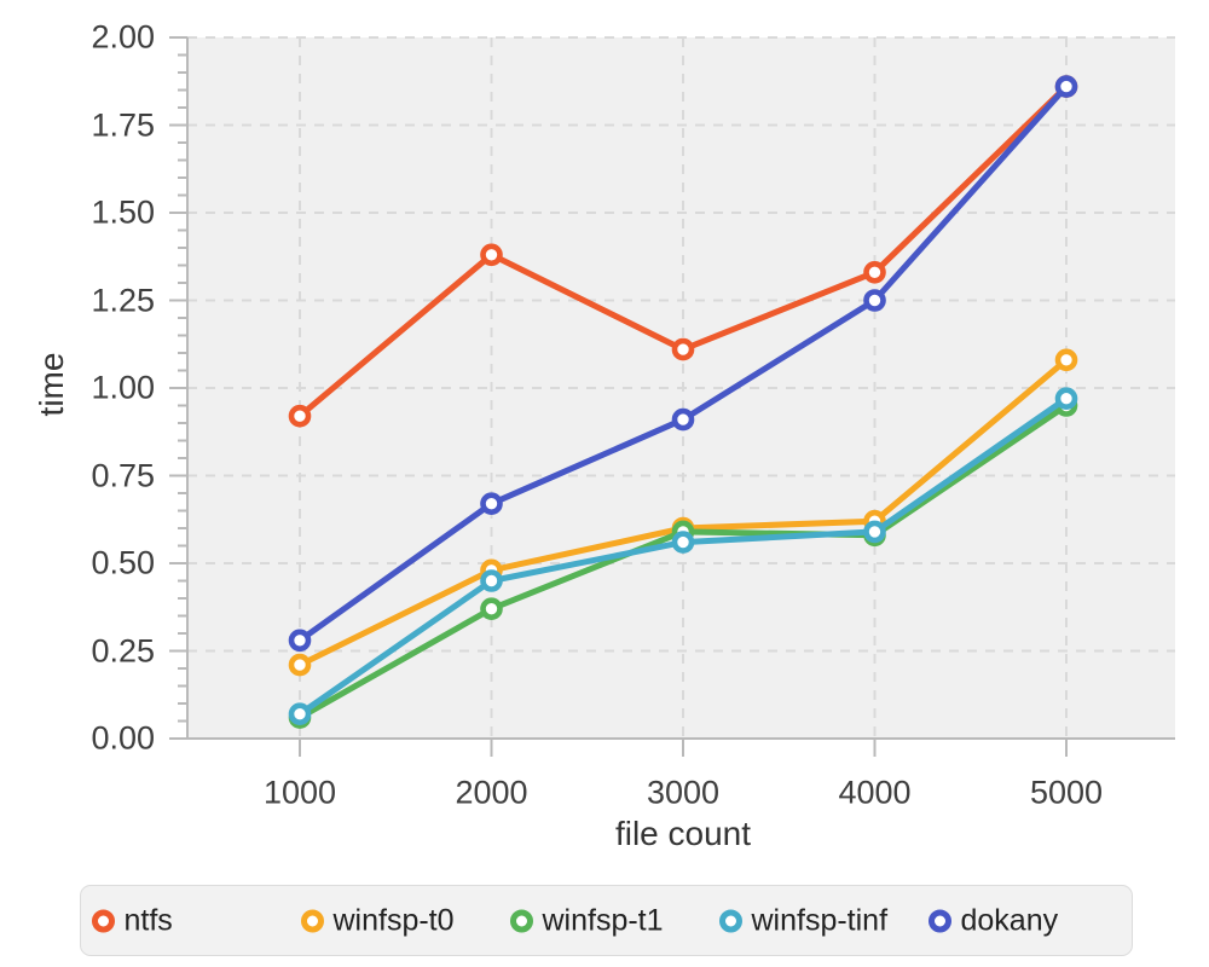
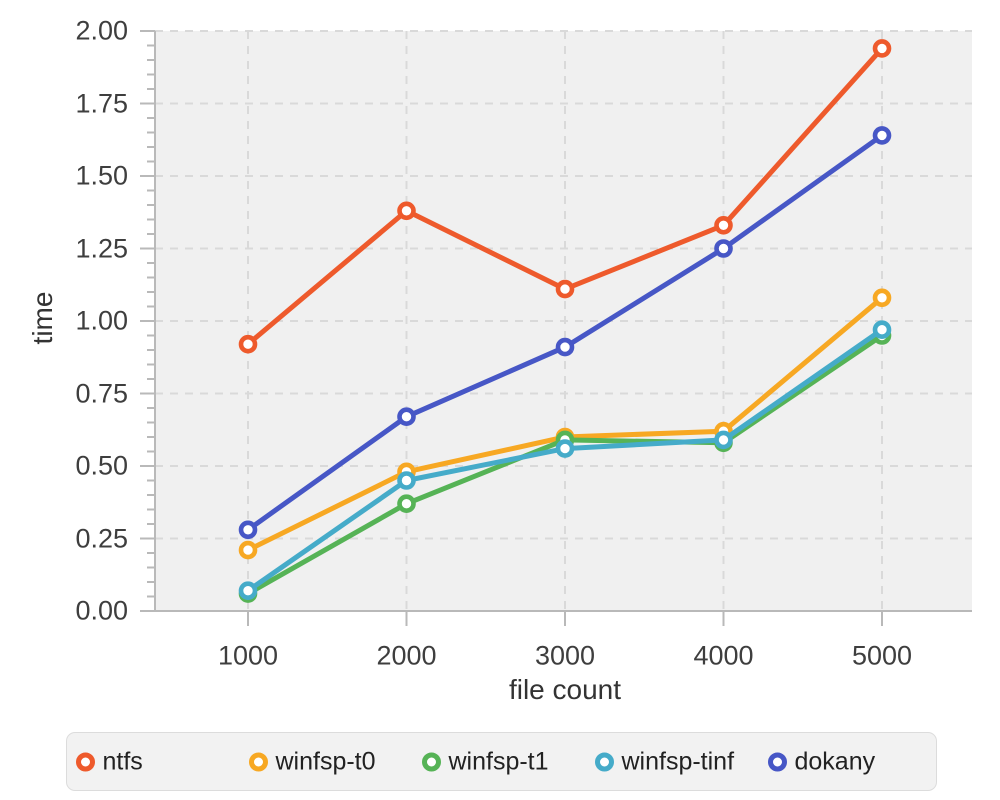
ntfs/5000: 1.86 -> 1.94
dokany/5000: 1.86 -> 1.64
